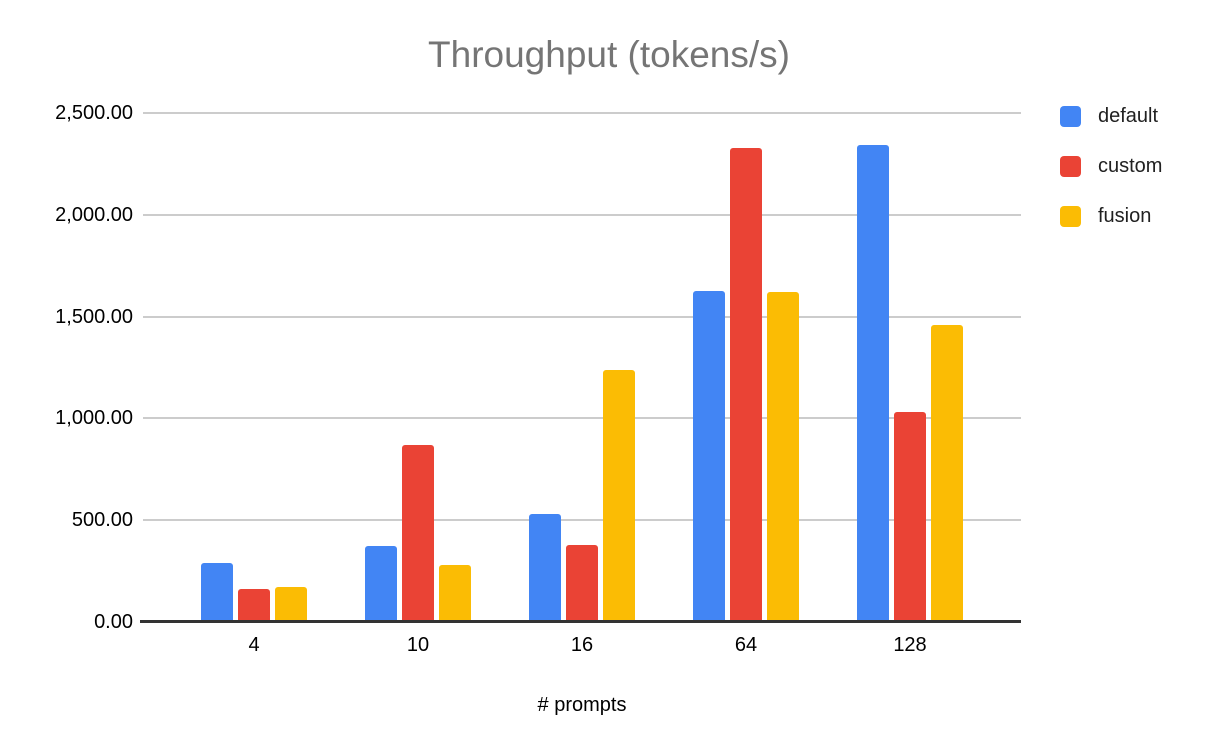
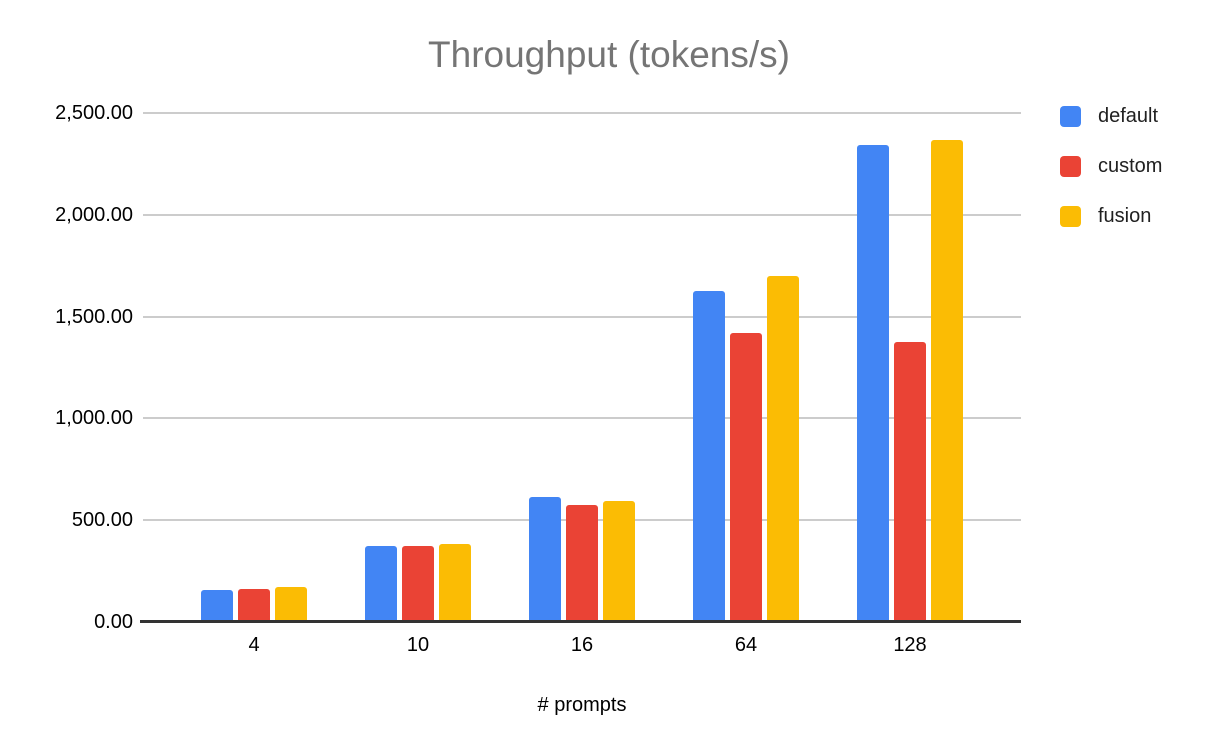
default/4: 290 -> 160
custom/10: 870 -> 370
fusion/10: 280 -> 380
default/16: 530 -> 610
custom/16: 380 -> 580
fusion/16: 1240 -> 600
custom/64: 2330 -> 1420
fusion/64: 1620 -> 1700
custom/128: 1030 -> 1380
fusion/128: 1460 -> 2370
